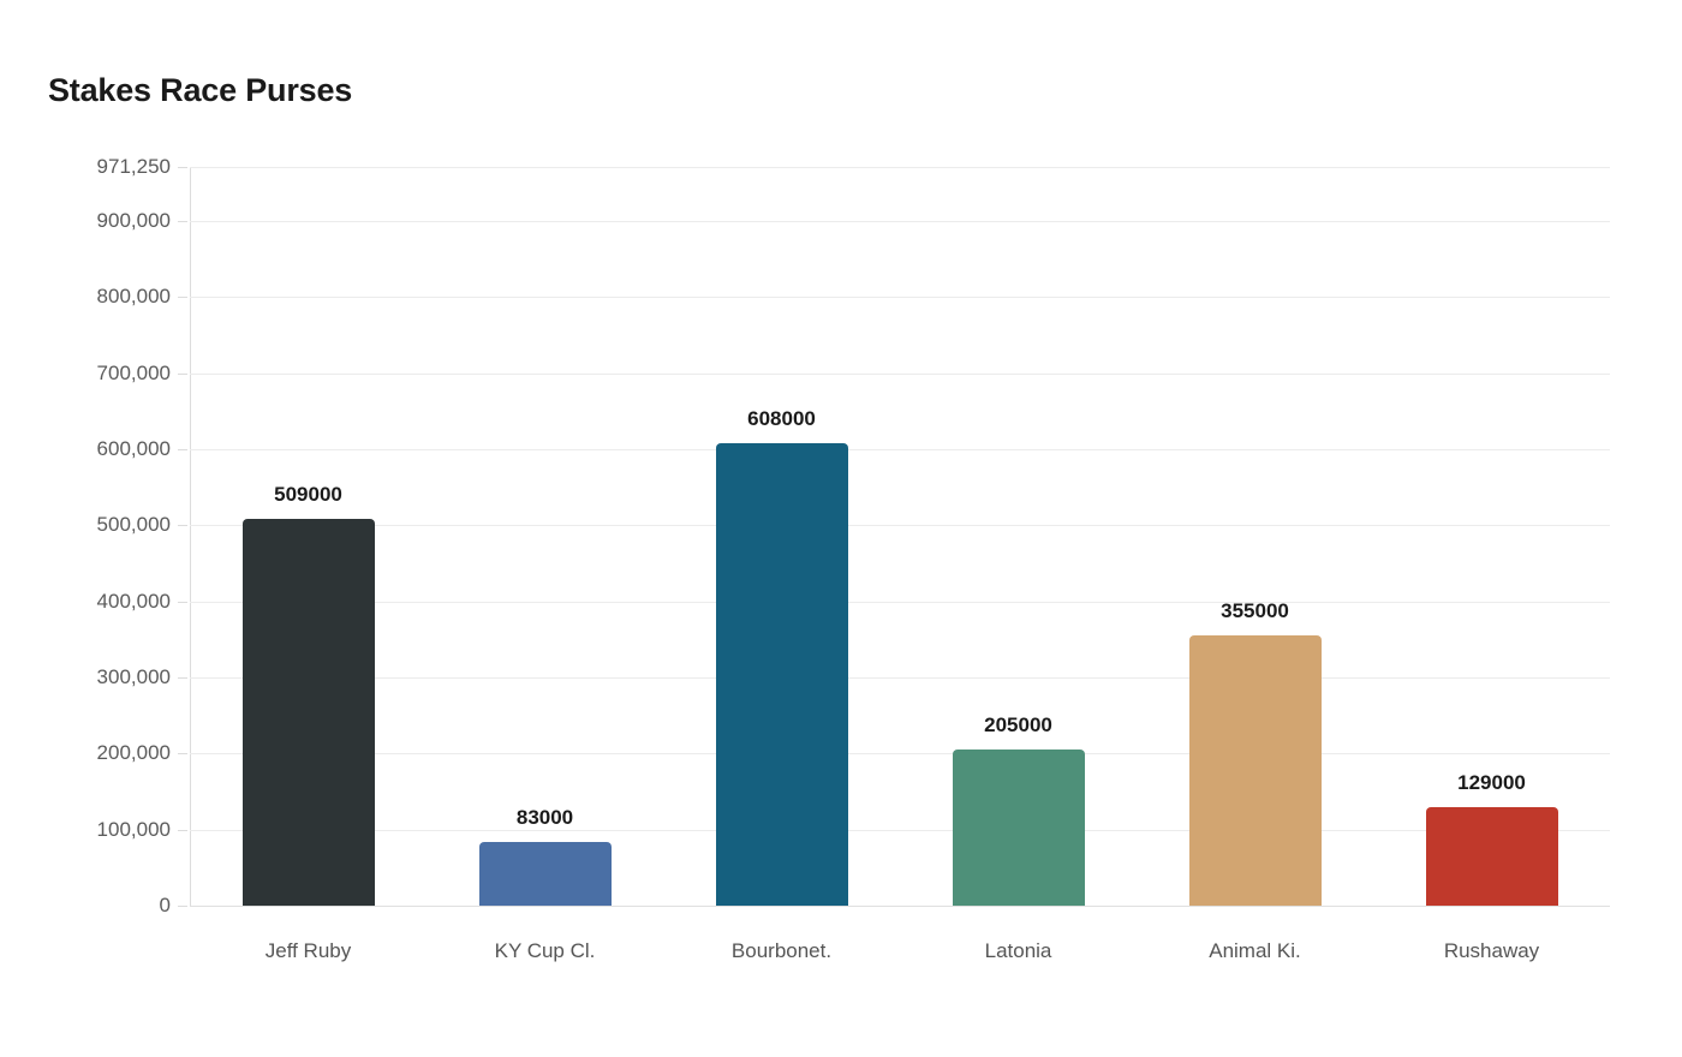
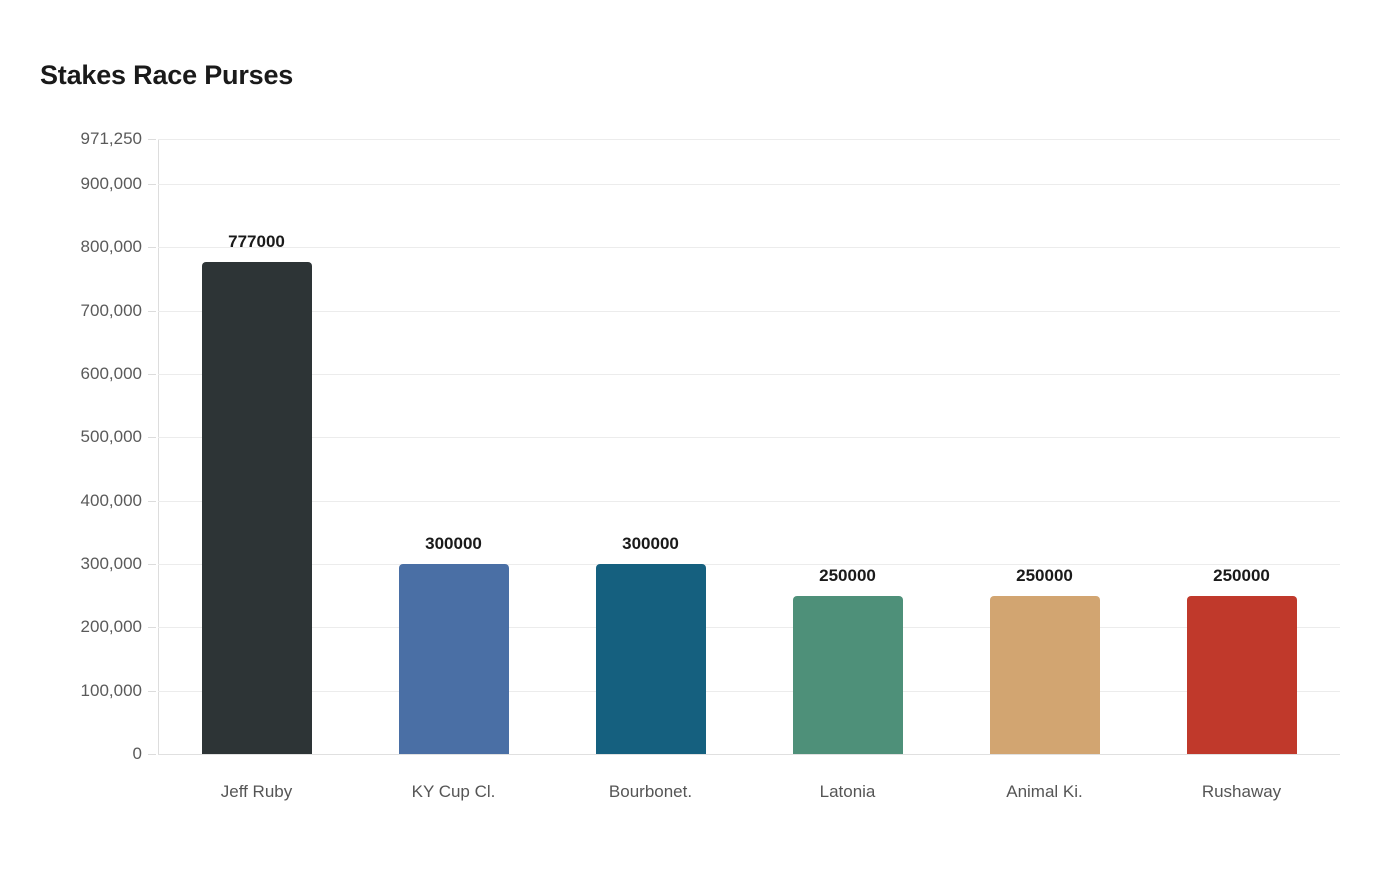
Jeff Ruby: 509000 -> 777000
KY Cup Cl.: 83000 -> 300000
Bourbonet.: 608000 -> 300000
Latonia: 205000 -> 250000
Animal Ki.: 355000 -> 250000
Rushaway: 129000 -> 250000
